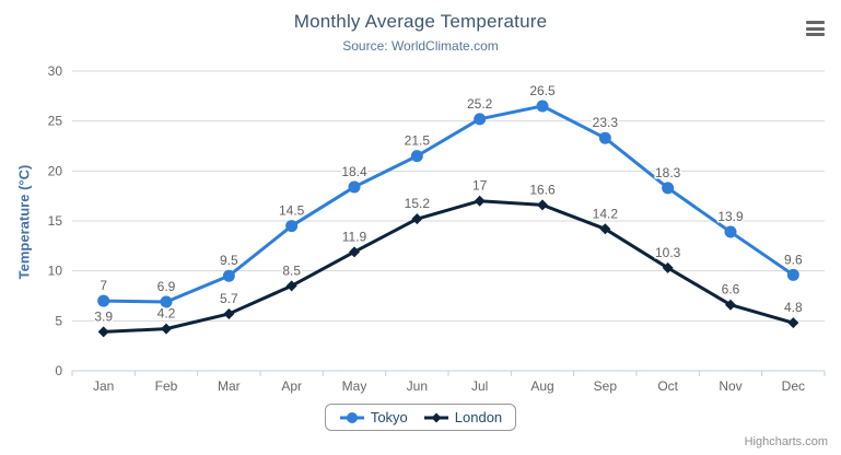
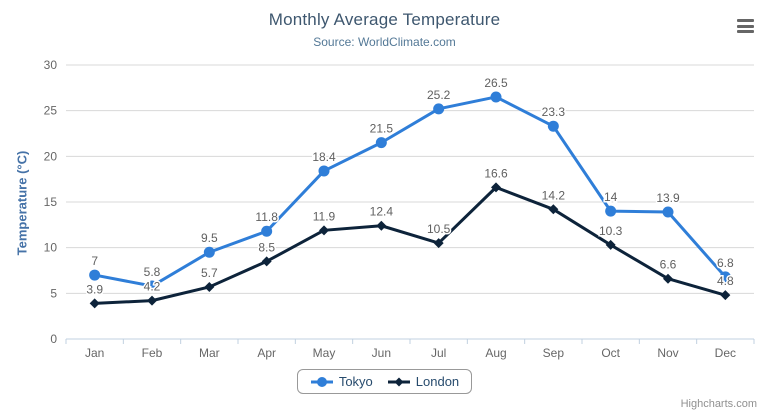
Tokyo/Feb: 6.9 -> 5.8
Tokyo/Apr: 14.5 -> 11.8
London/Jun: 15.2 -> 12.4
London/Jul: 17 -> 10.5
Tokyo/Oct: 18.3 -> 14
Tokyo/Dec: 9.6 -> 6.8
